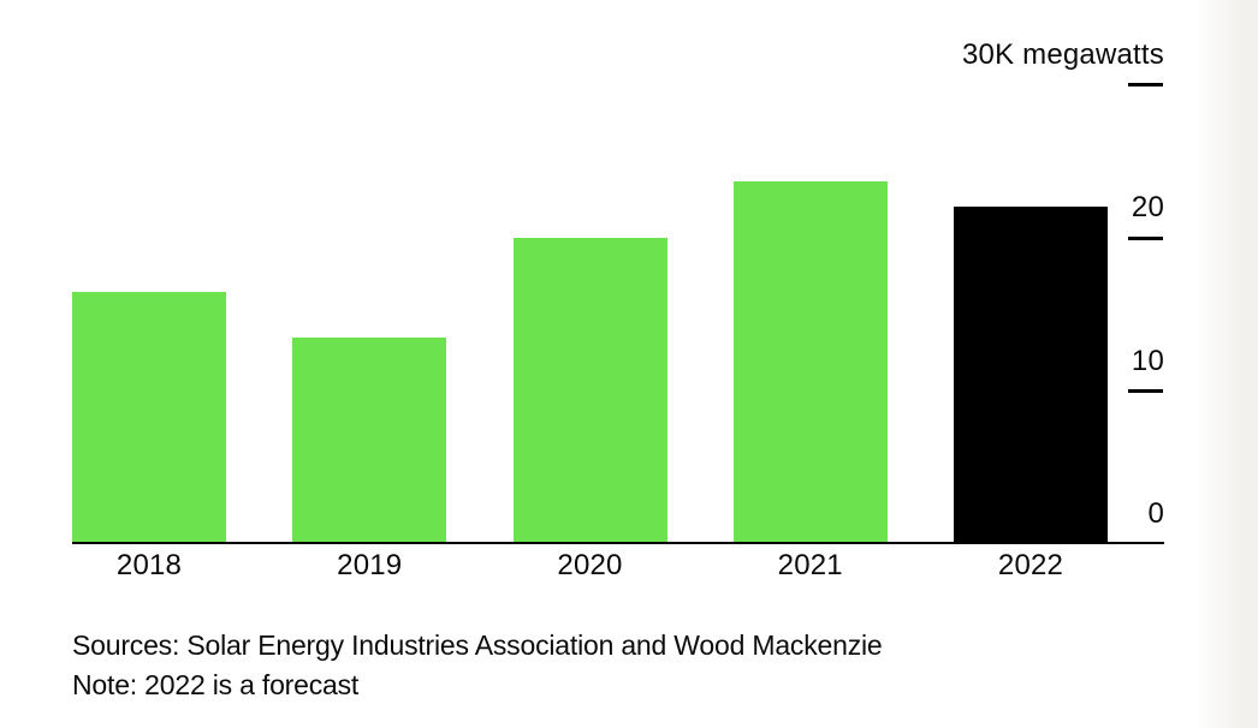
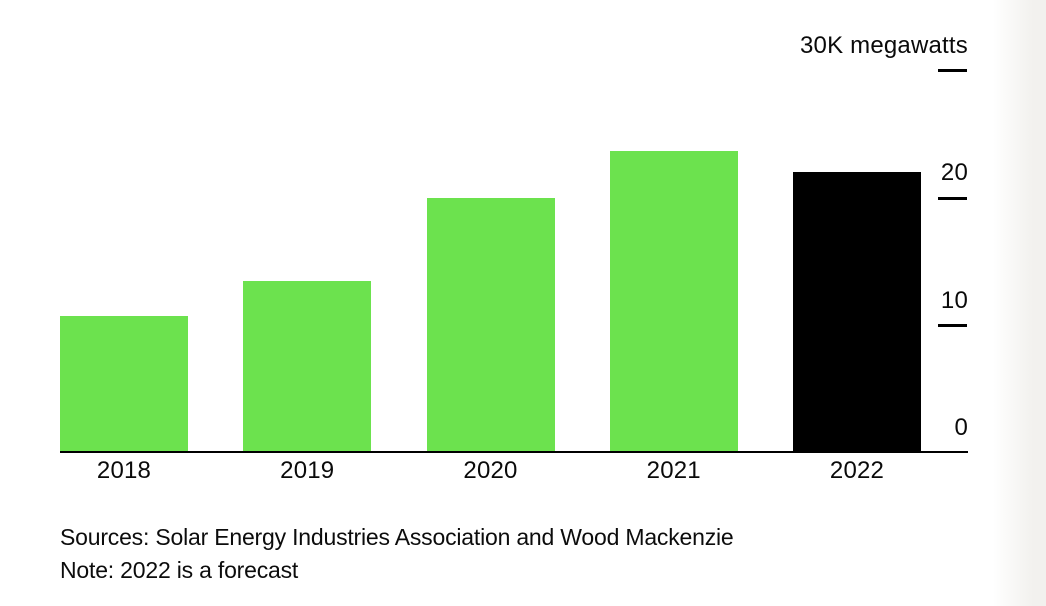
2018: 16.4 -> 10.7
